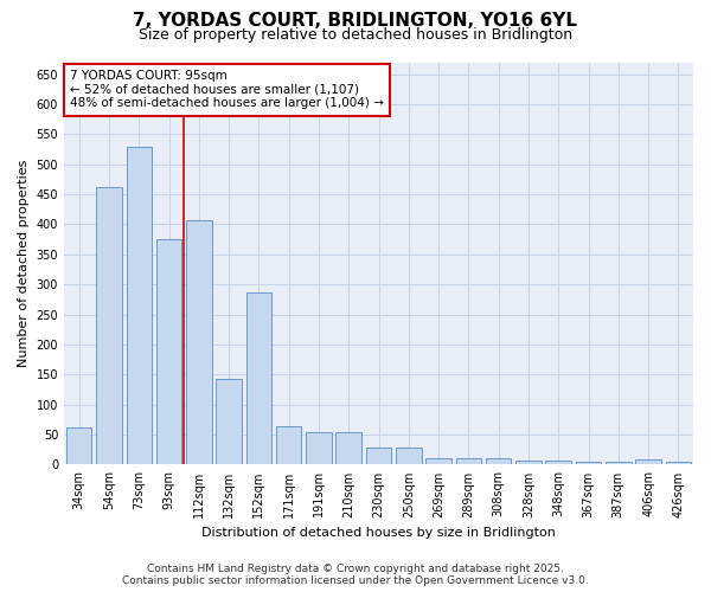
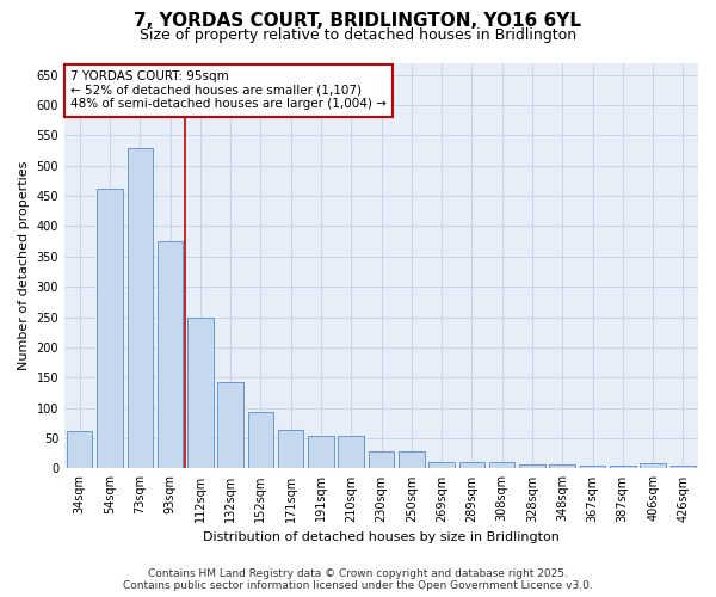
112sqm: 406 -> 250
152sqm: 286 -> 93
